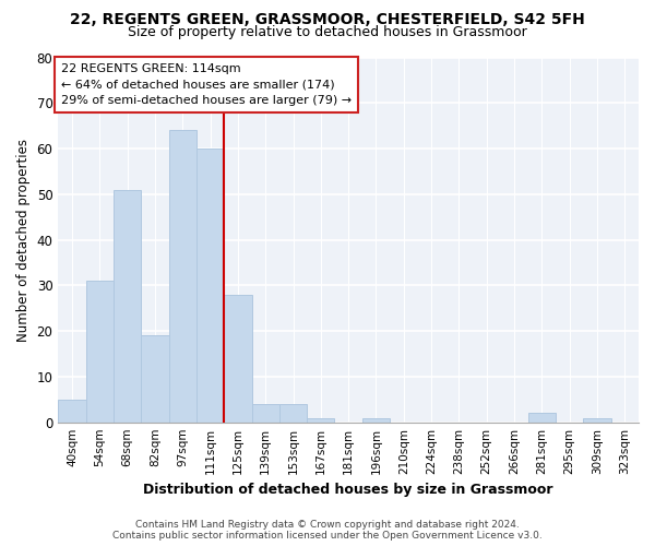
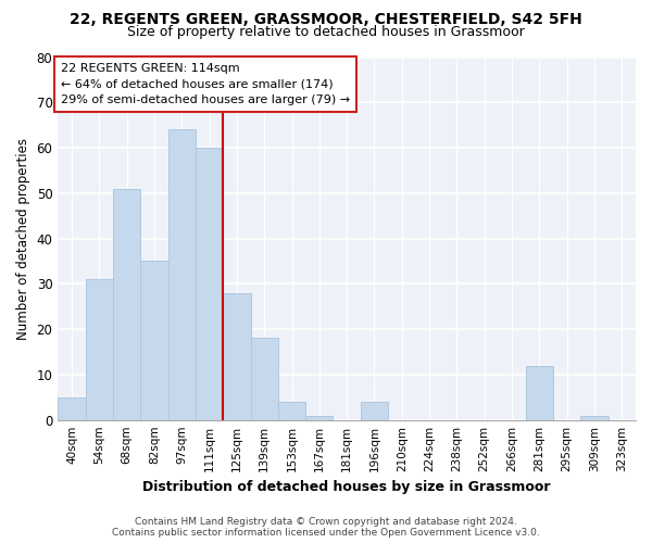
82sqm: 19 -> 35
139sqm: 4 -> 18
196sqm: 1 -> 4
281sqm: 2 -> 12
